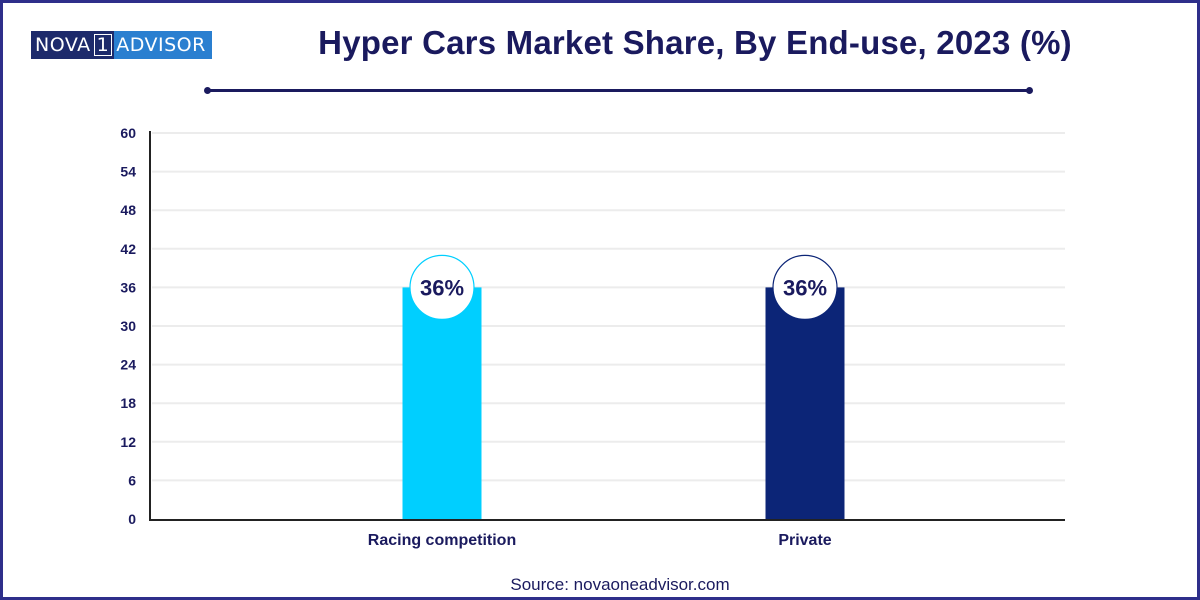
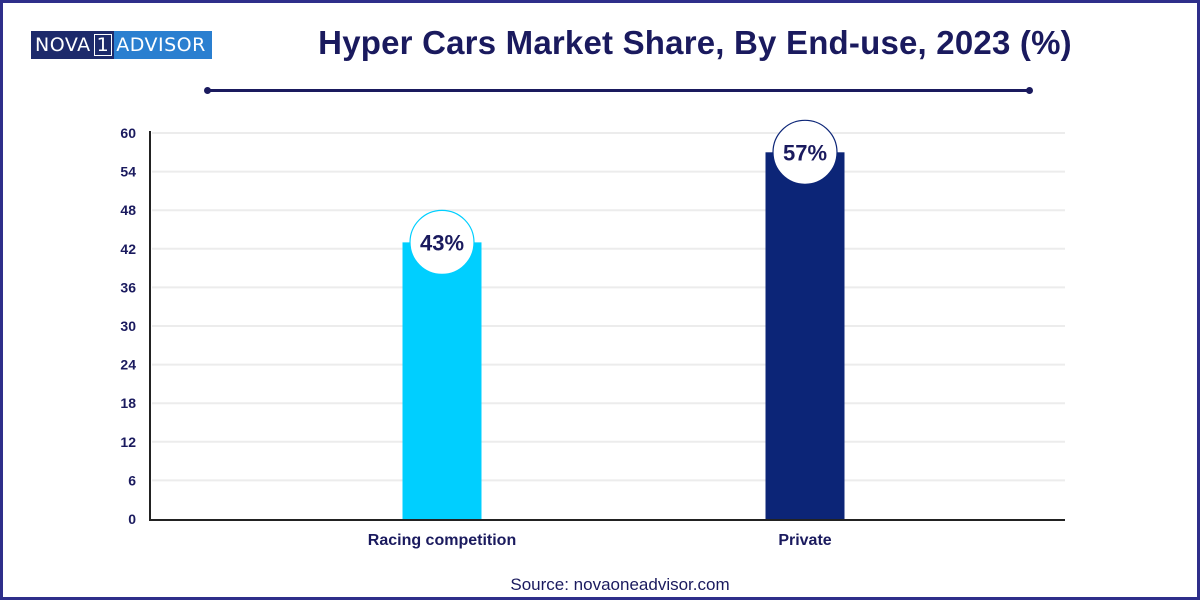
Racing competition: 36% -> 43%
Private: 36% -> 57%
